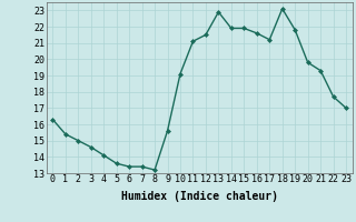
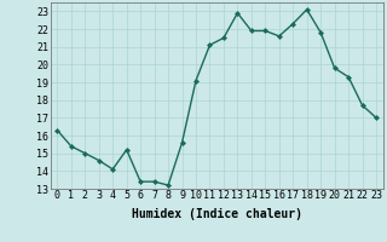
5: 13.6 -> 15.2
17: 21.2 -> 22.3
